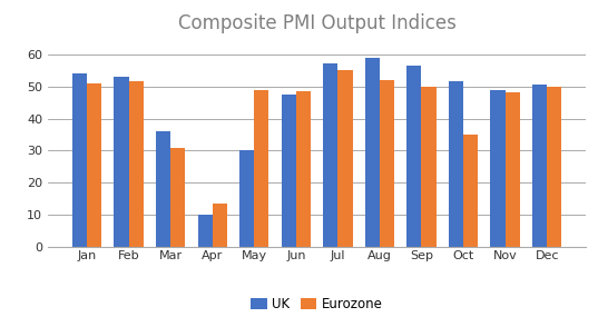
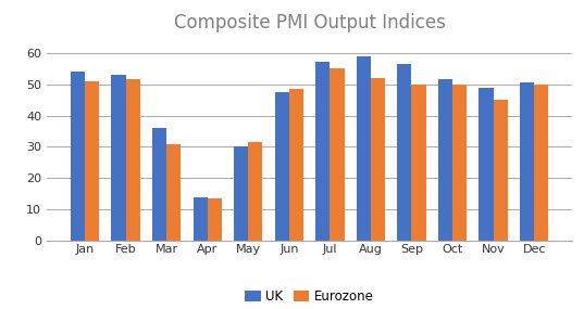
UK/Apr: 10.0 -> 14.0
Eurozone/May: 49.0 -> 31.5
Eurozone/Oct: 35.0 -> 50.0
Eurozone/Nov: 48.0 -> 45.0
